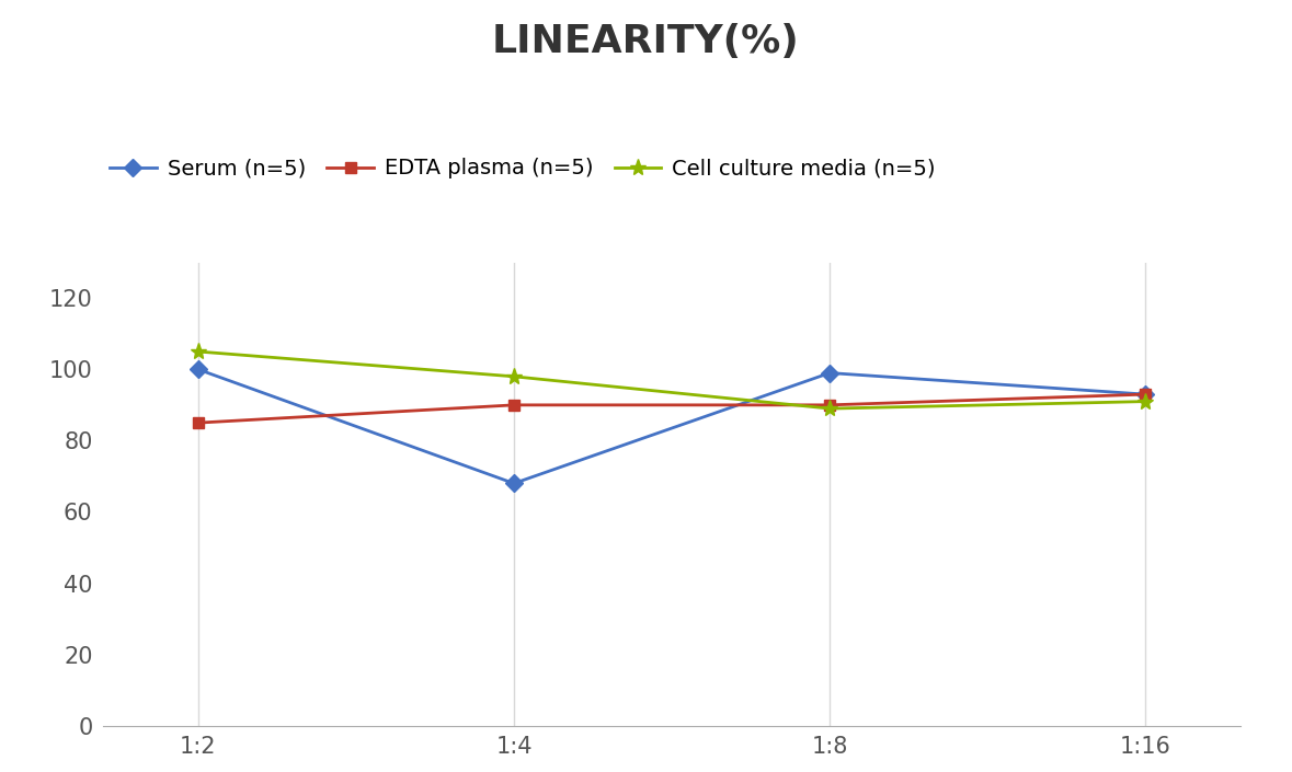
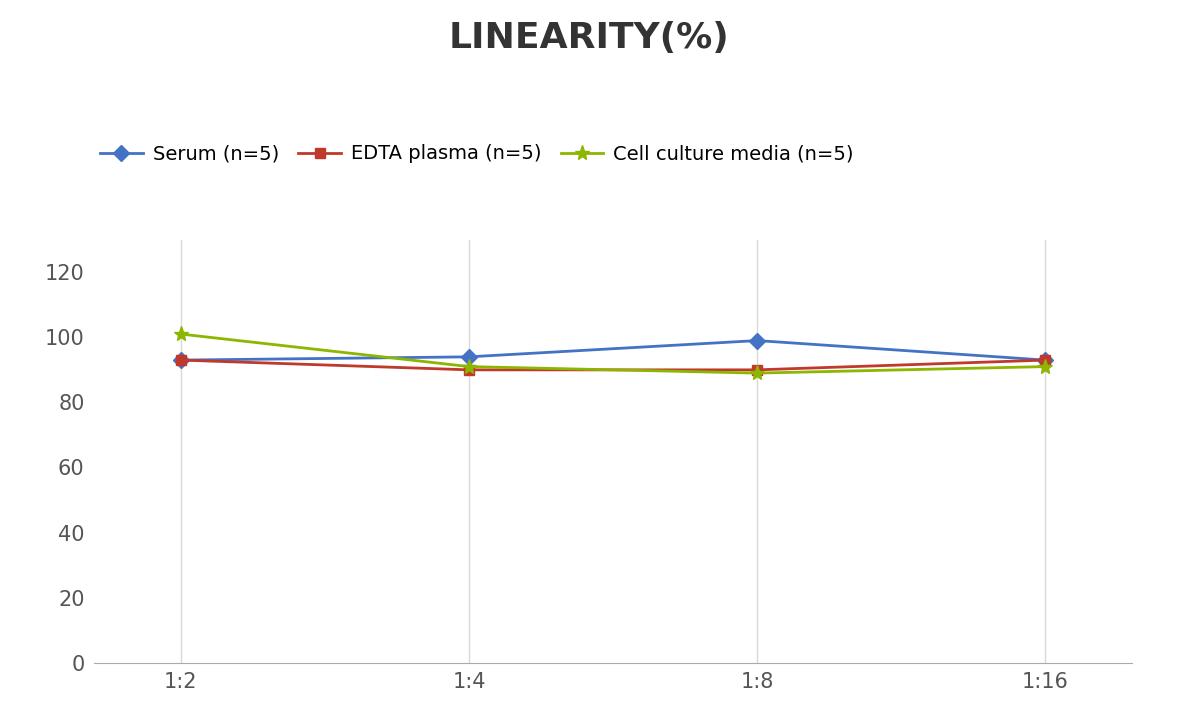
Serum (n=5)/1:2: 100 -> 93
EDTA plasma (n=5)/1:2: 85 -> 93
Cell culture media (n=5)/1:2: 105 -> 101
Serum (n=5)/1:4: 68 -> 94
Cell culture media (n=5)/1:4: 98 -> 91
